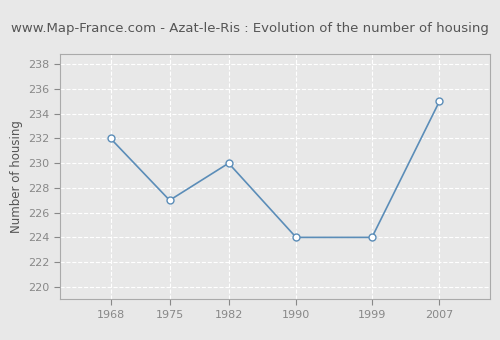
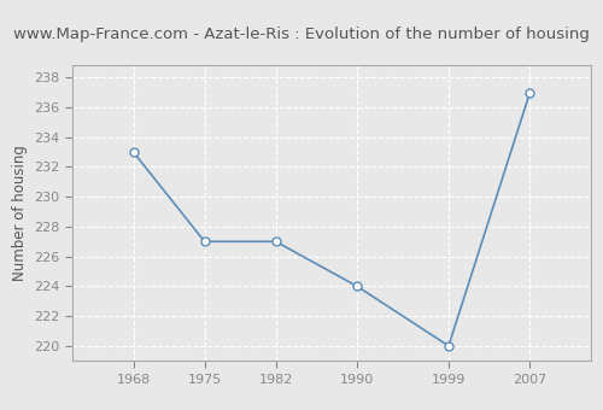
1968: 232 -> 233
1982: 230 -> 227
1999: 224 -> 220
2007: 235 -> 237
